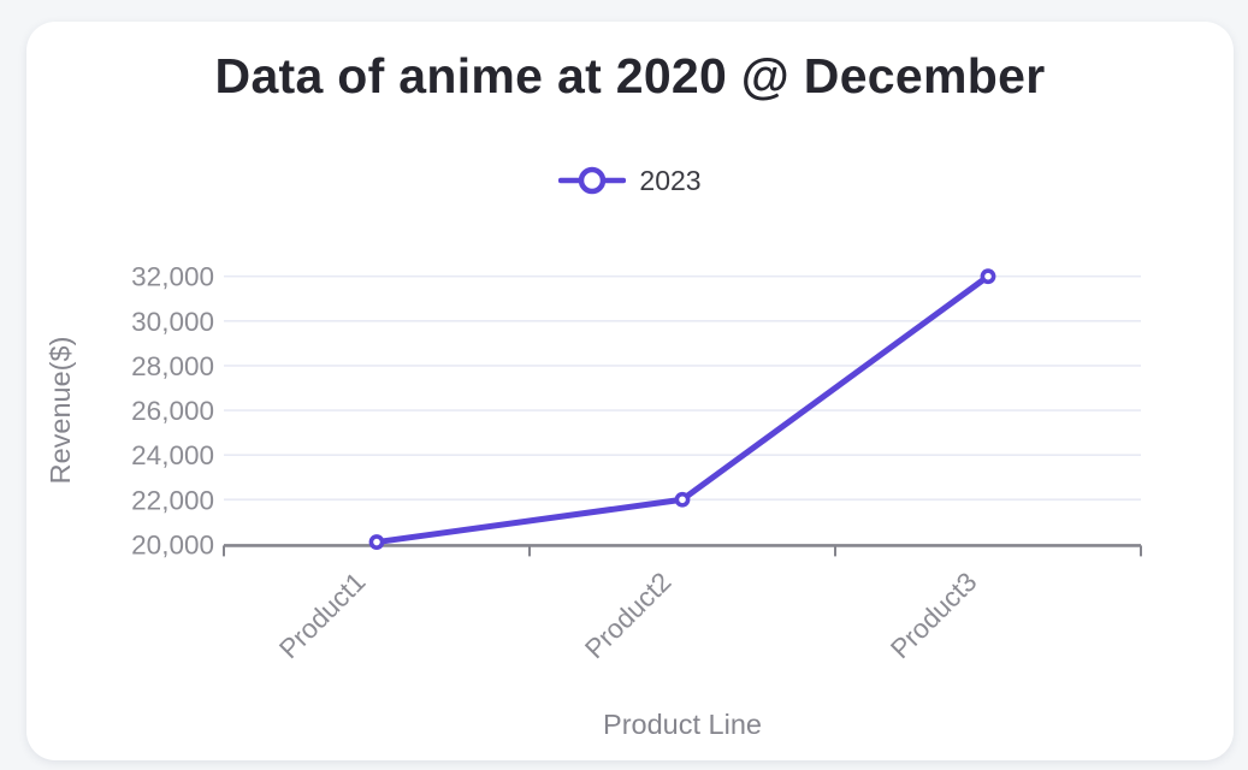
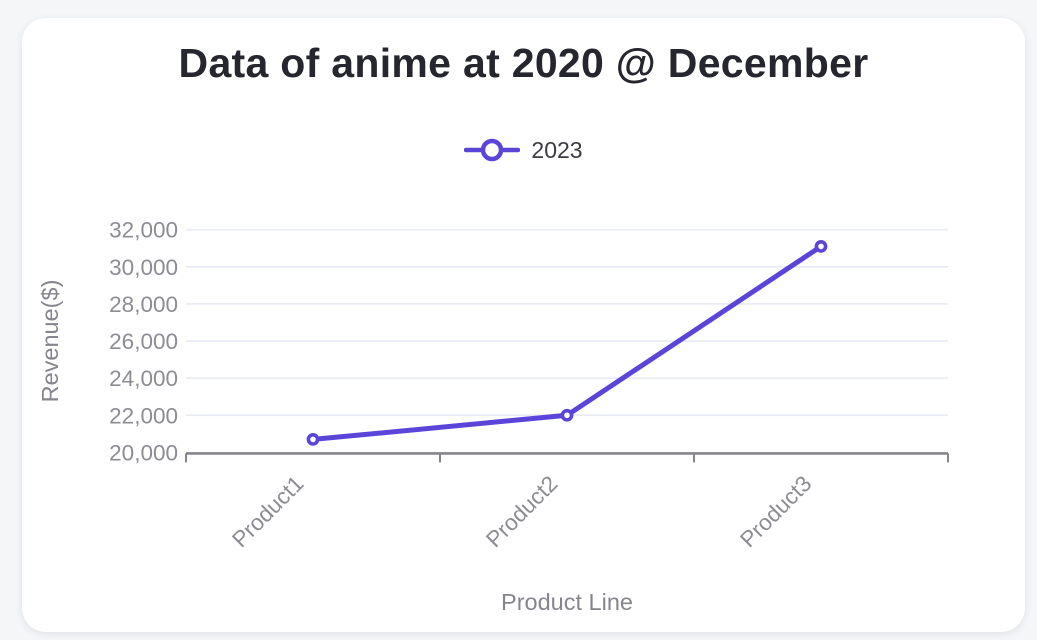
Product1: 20100 -> 20700
Product3: 32000 -> 31100
